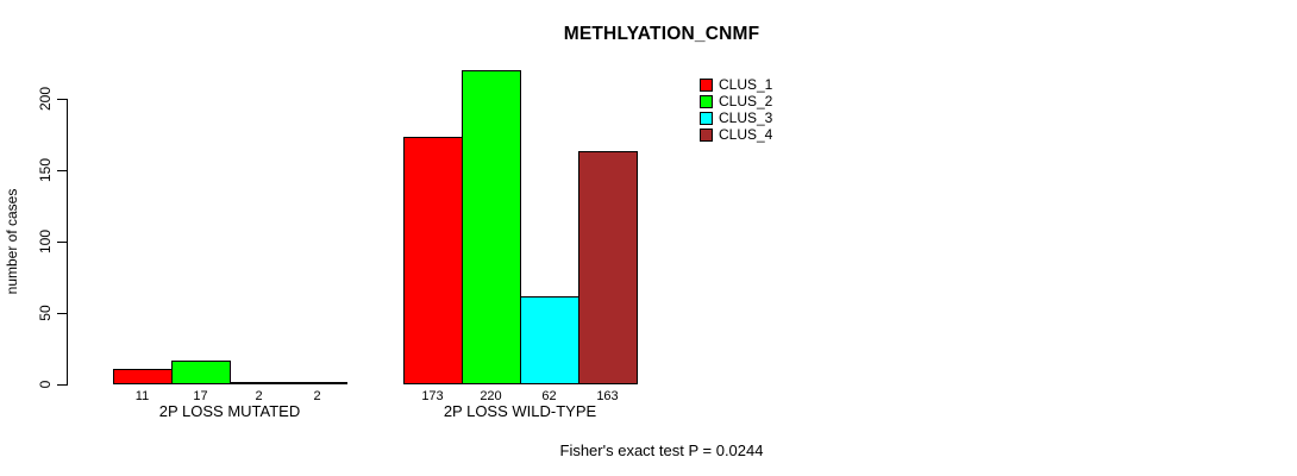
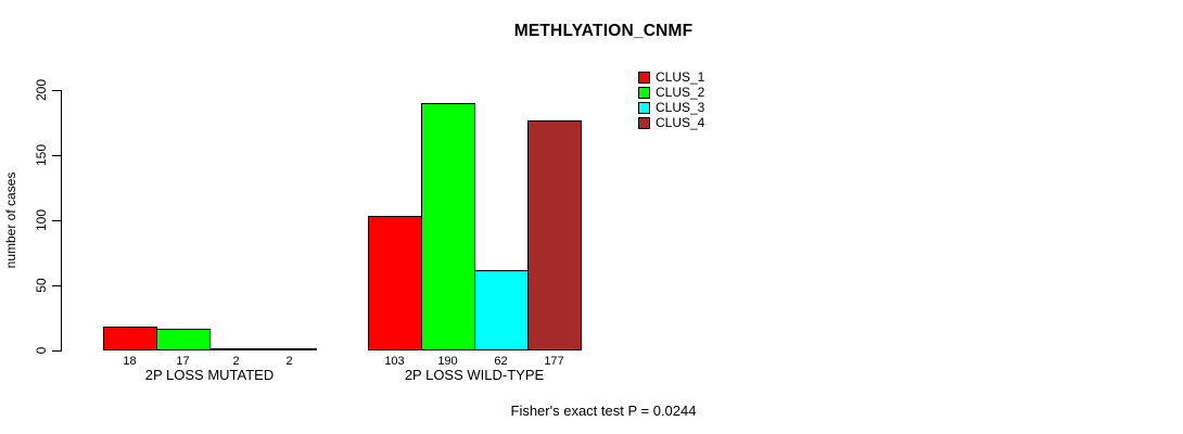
CLUS_1/2P LOSS MUTATED: 11 -> 18
CLUS_1/2P LOSS WILD-TYPE: 173 -> 103
CLUS_2/2P LOSS WILD-TYPE: 220 -> 190
CLUS_4/2P LOSS WILD-TYPE: 163 -> 177
